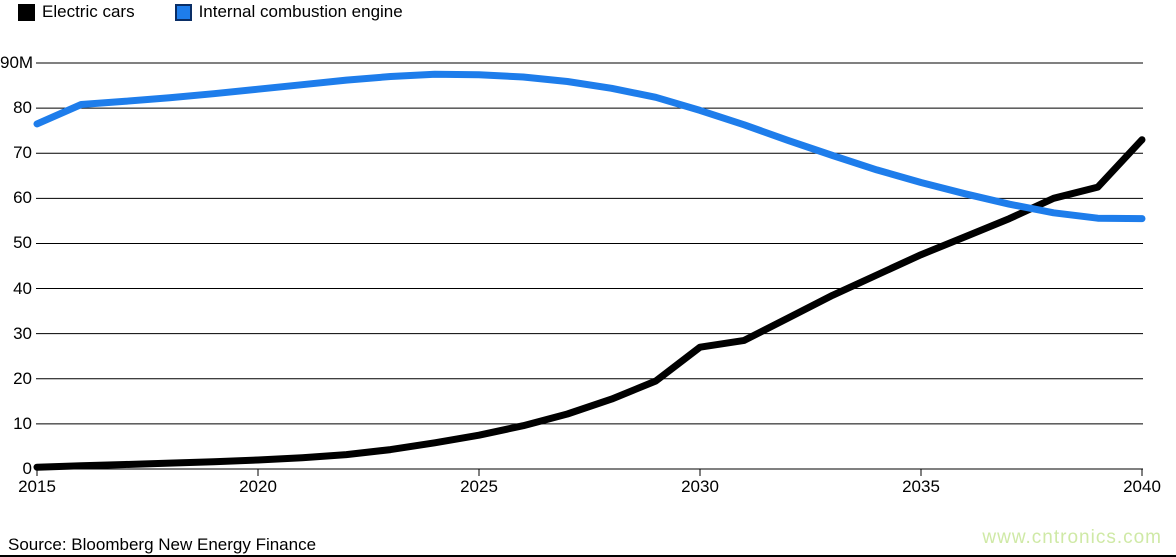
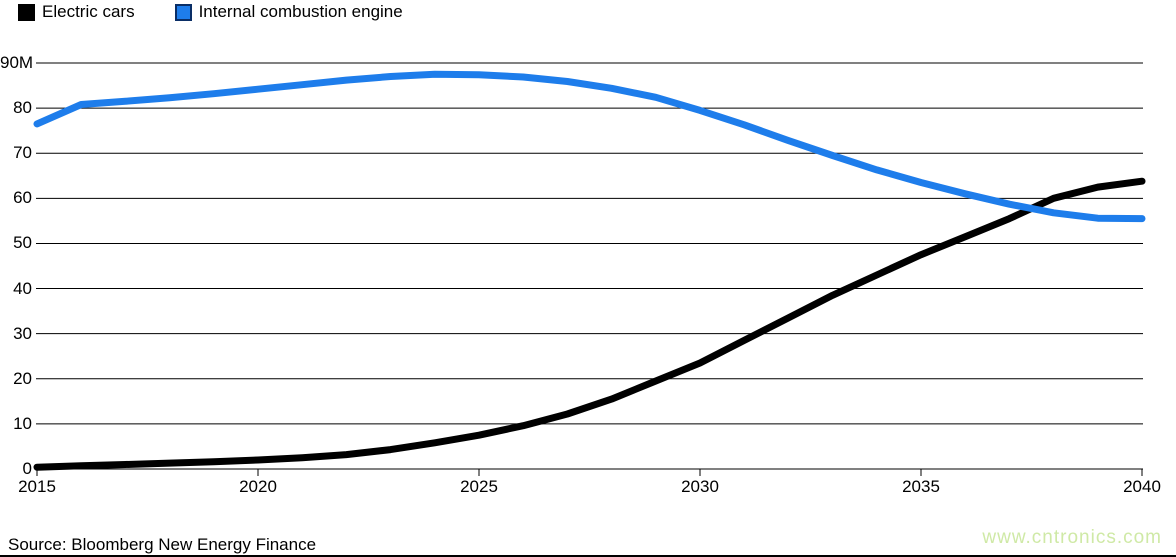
Electric cars/2030: 27M -> 24M
Electric cars/2040: 73M -> 64M
